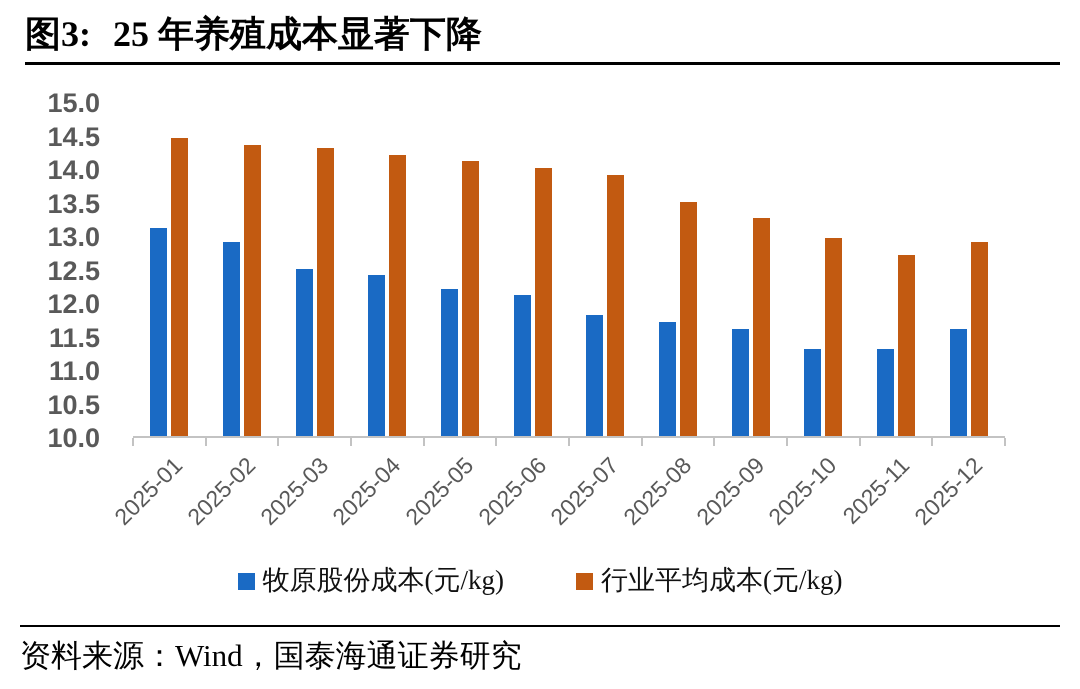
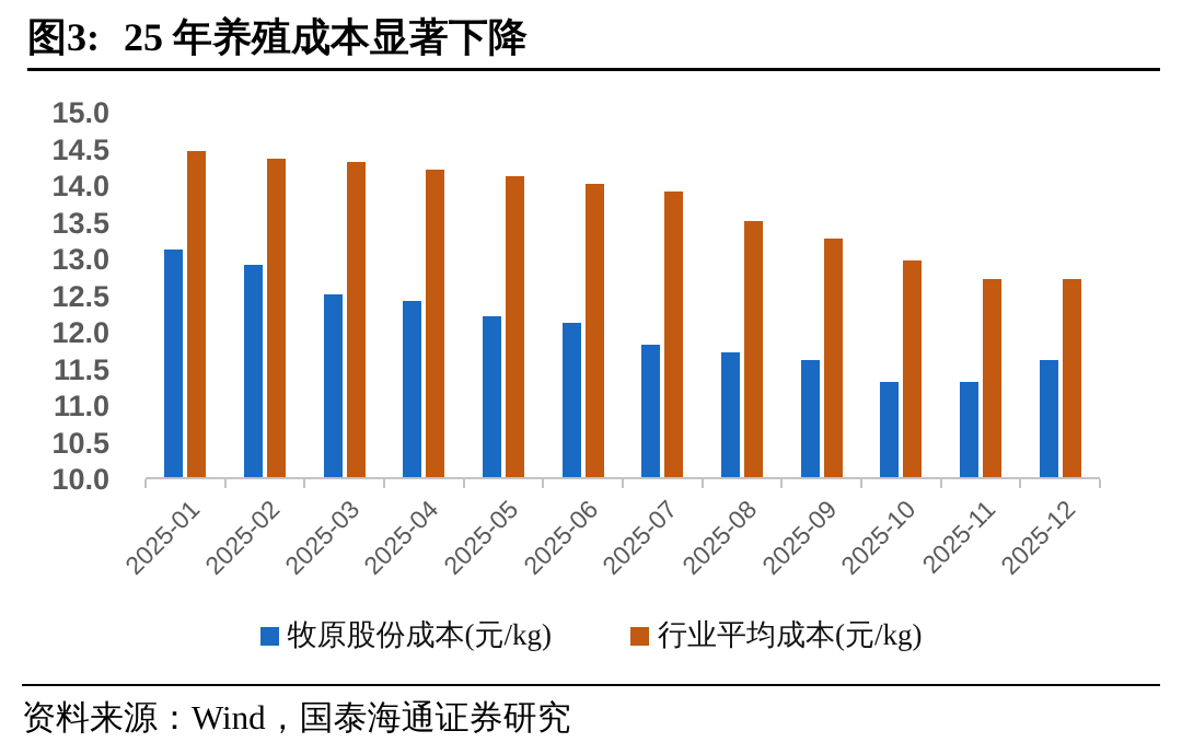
行业平均成本(元/kg)/2025-12: 12.9 -> 12.7
